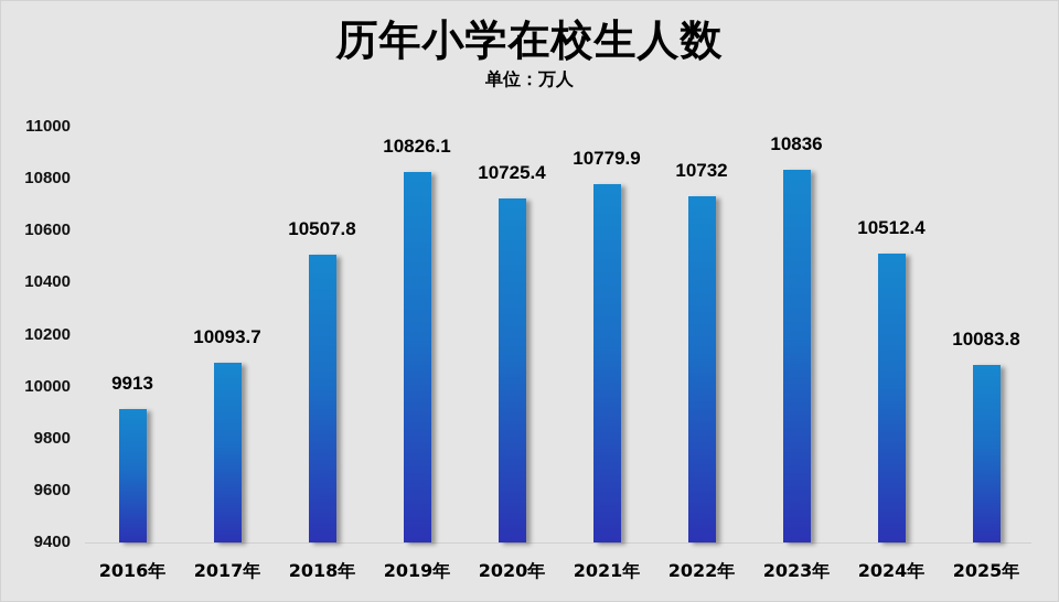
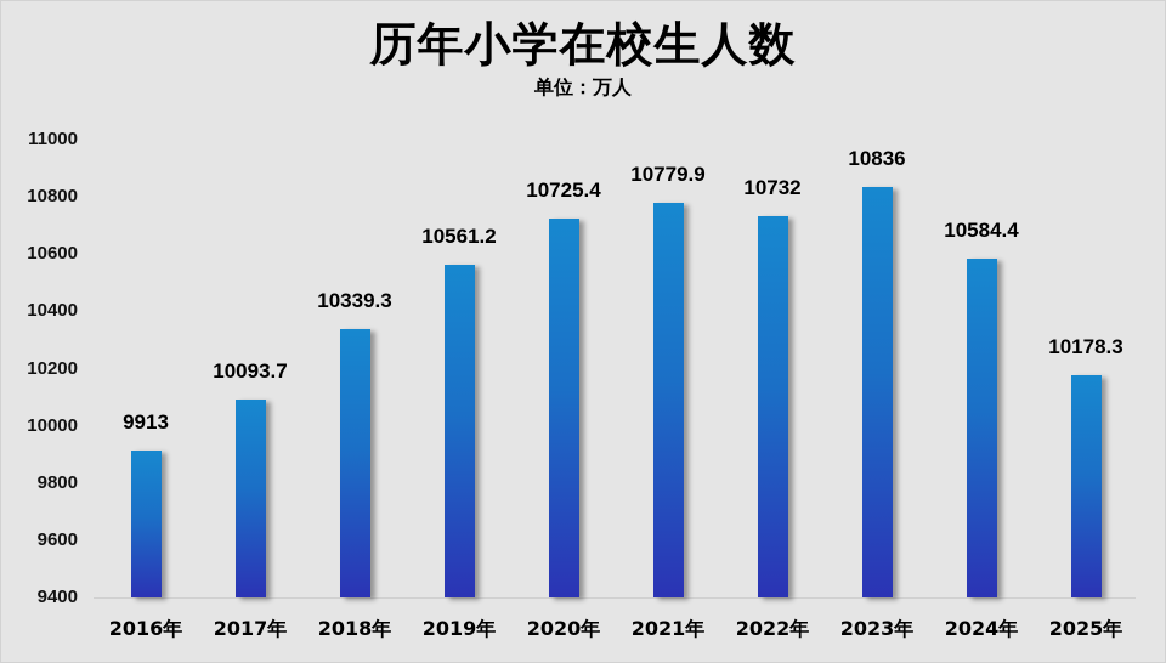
2018年: 10507.8 -> 10339.3
2019年: 10826.1 -> 10561.2
2024年: 10512.4 -> 10584.4
2025年: 10083.8 -> 10178.3
